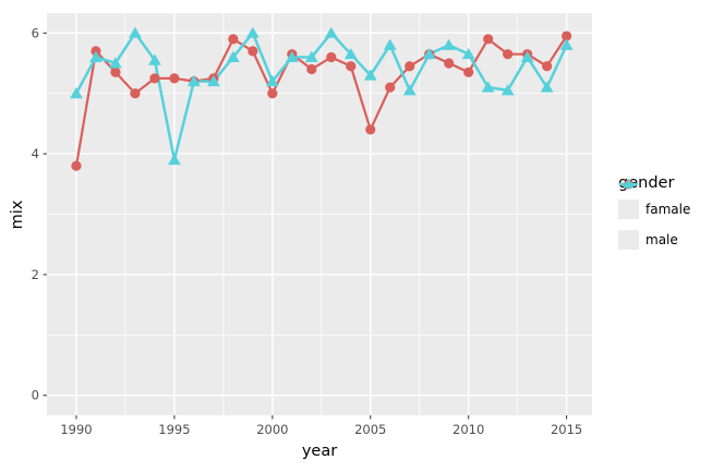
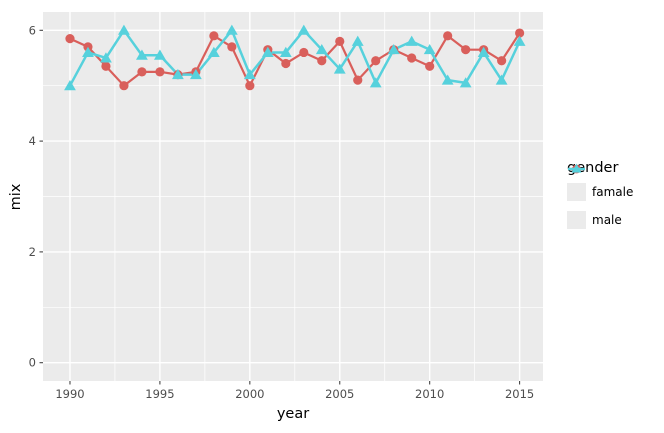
famale/1990: 3.8 -> 5.8
male/1995: 3.9 -> 5.5
famale/2005: 4.4 -> 5.8
